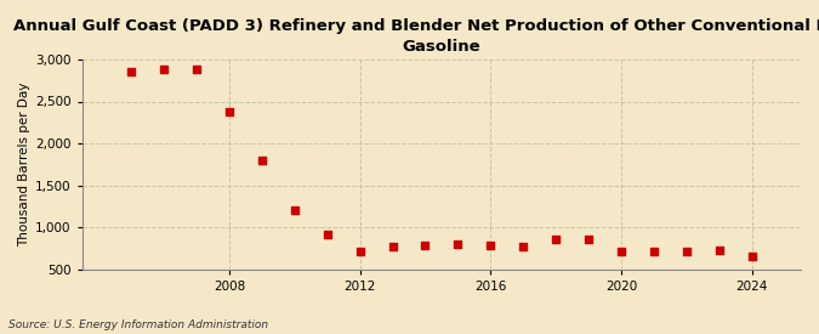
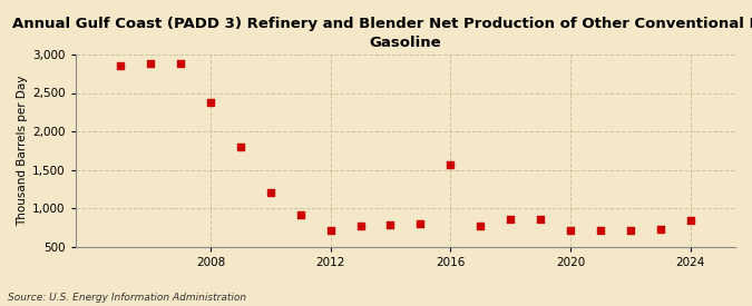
2016: 790 -> 1,560
2024: 660 -> 840
